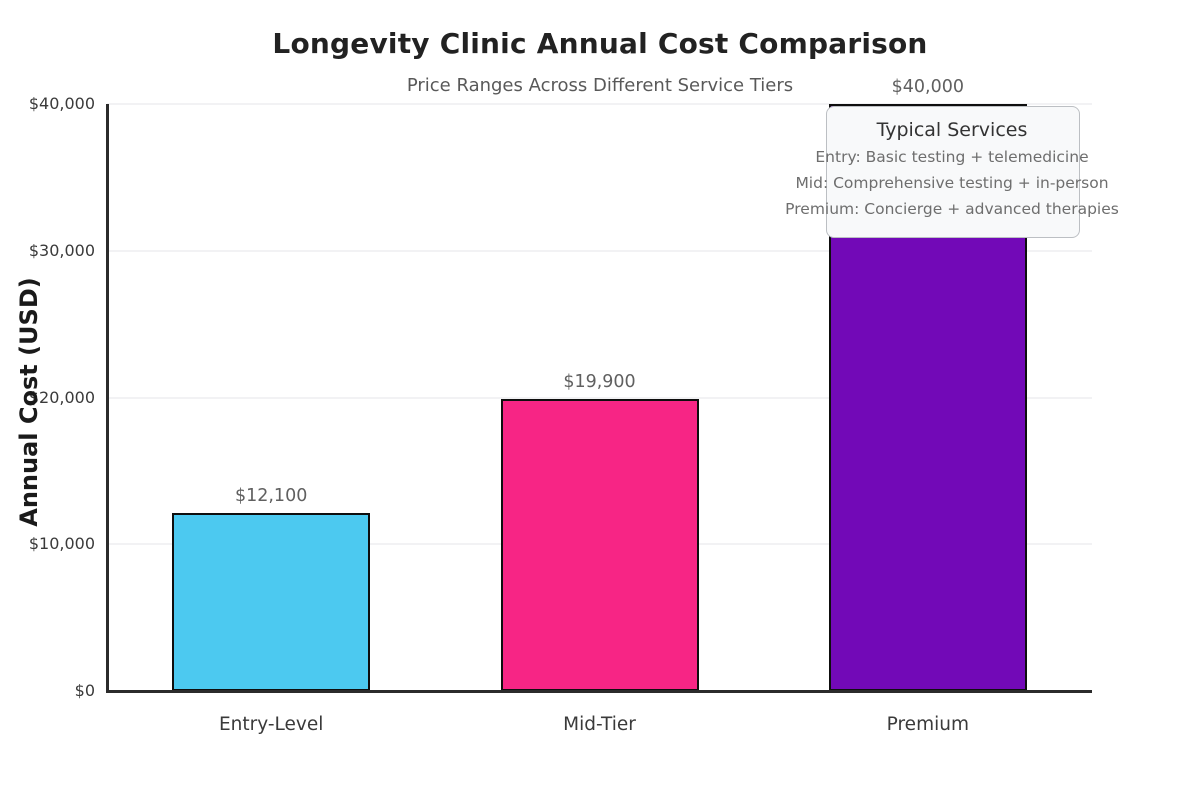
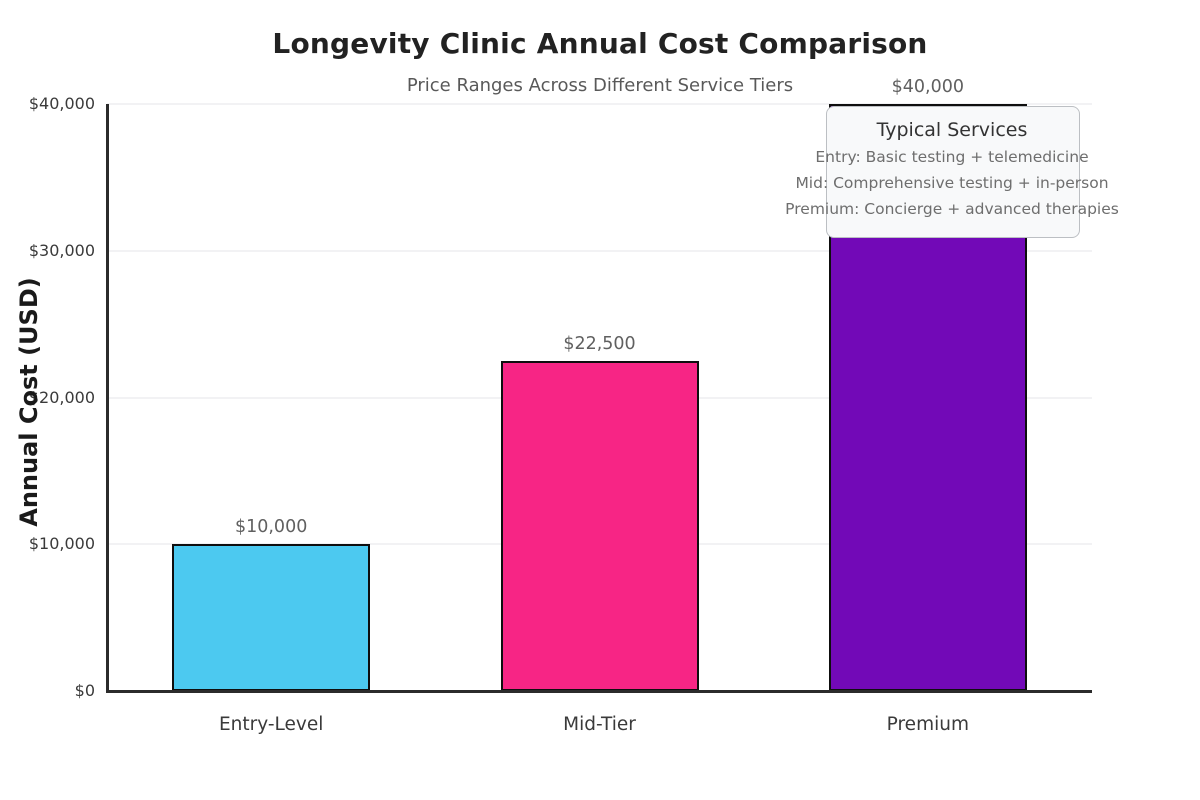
Entry-Level: $12,100 -> $10,000
Mid-Tier: $19,900 -> $22,500
